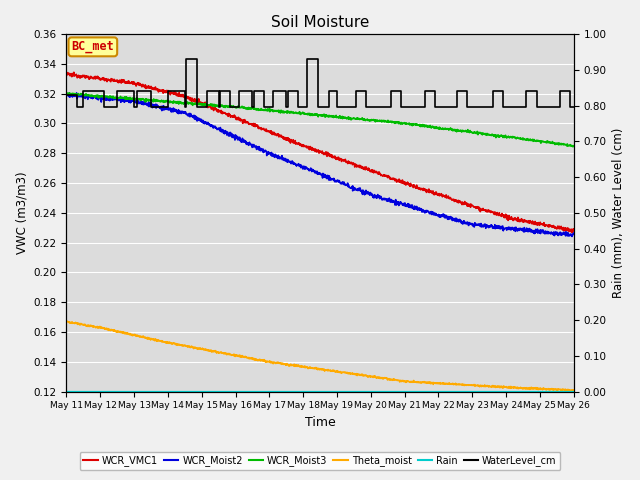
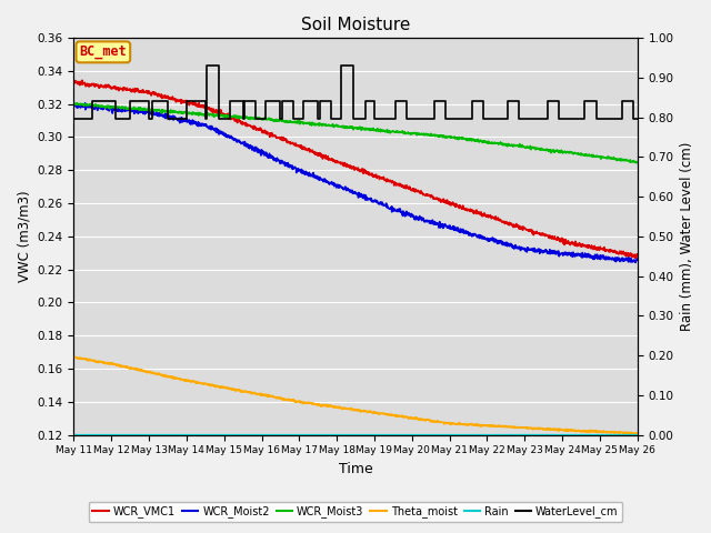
WaterLevel_cm/May 11: 0.830 -> 0.795
